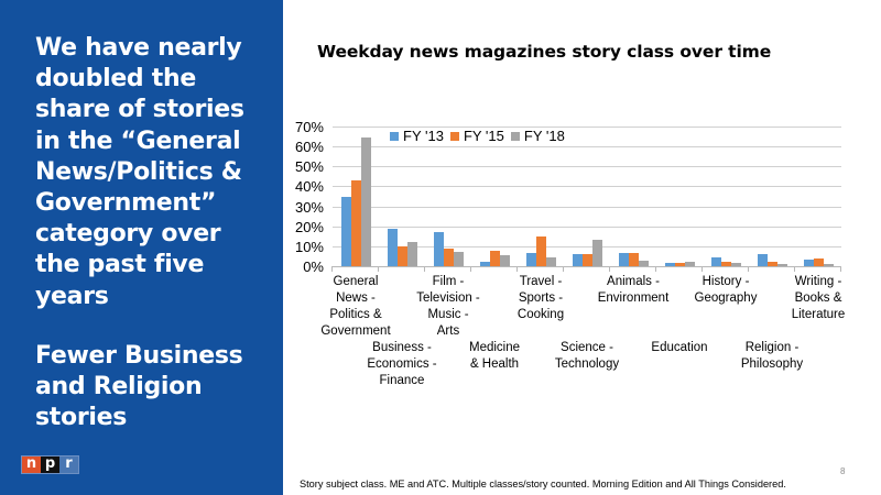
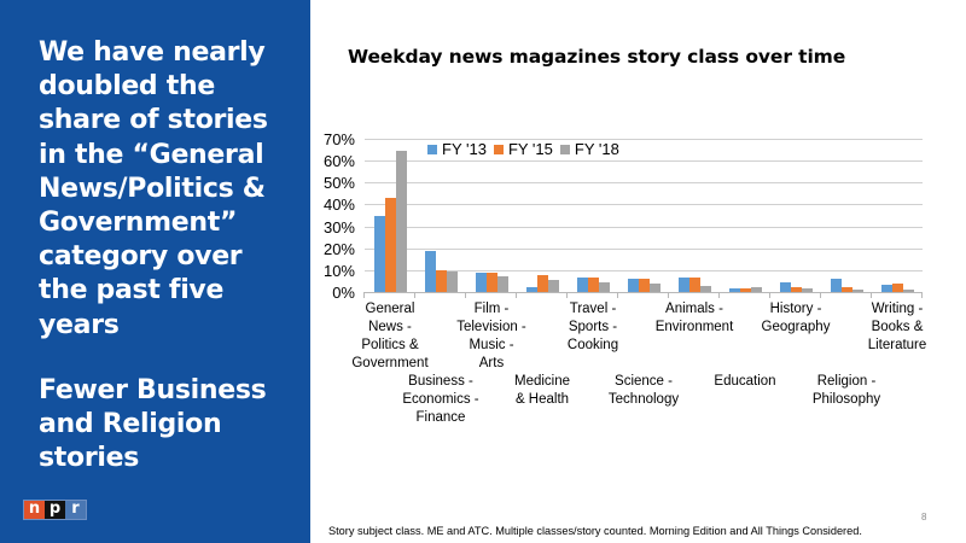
FY '18/Business - Economics - Finance: 12% -> 9%
FY '13/Film - Television - Music - Arts: 17% -> 9%
FY '15/Travel - Sports - Cooking: 15% -> 7%
FY '18/Science - Technology: 13% -> 4%
